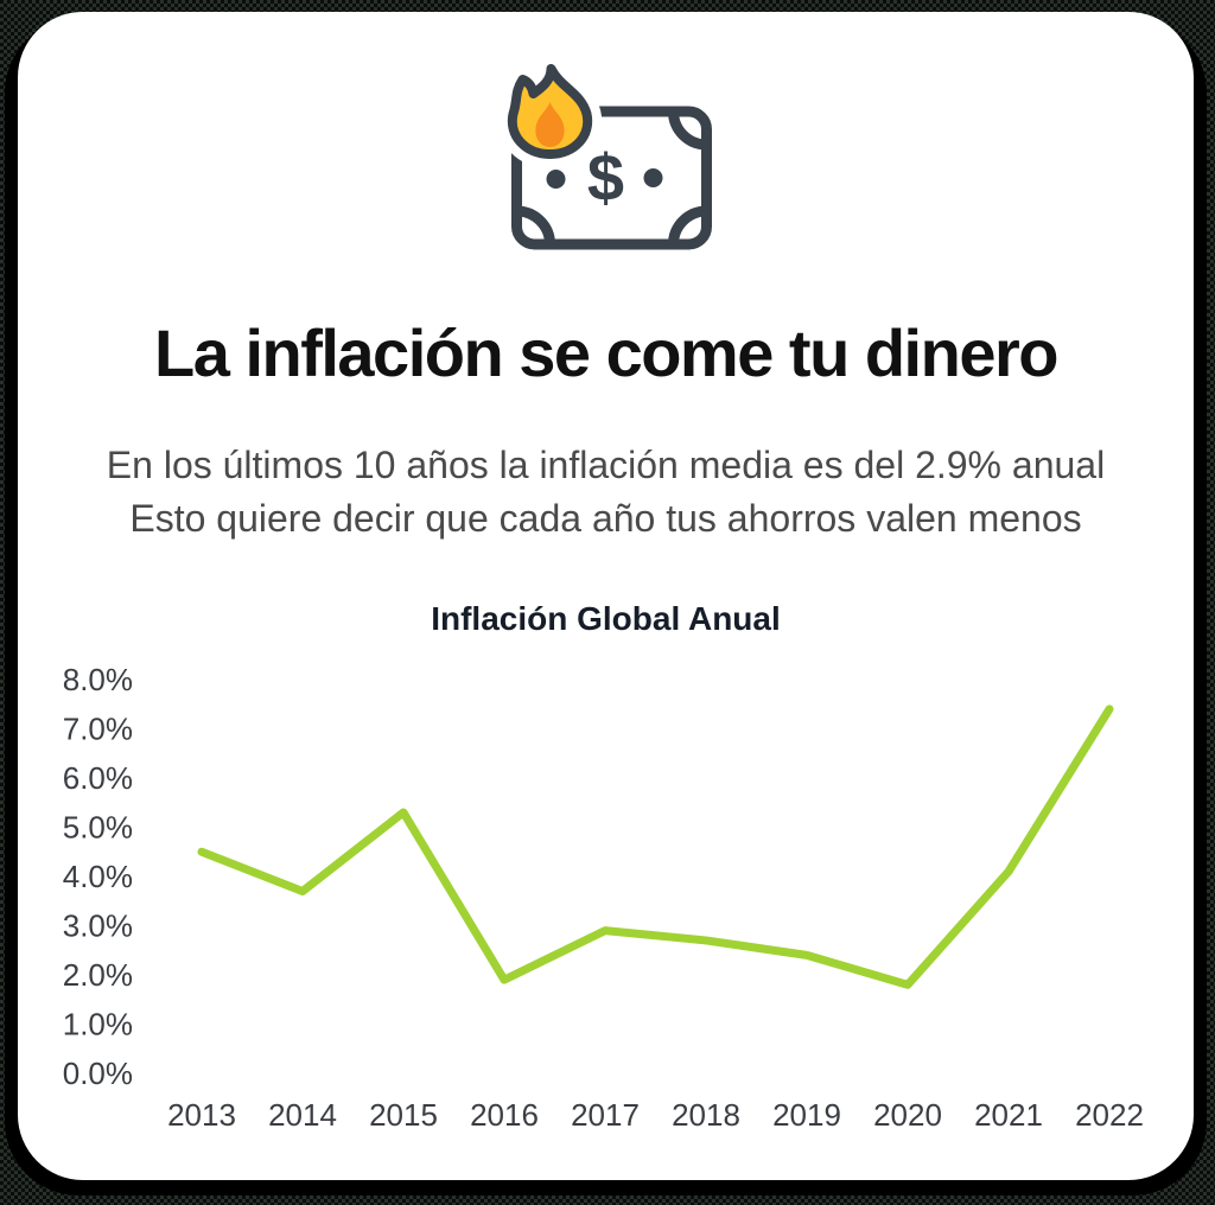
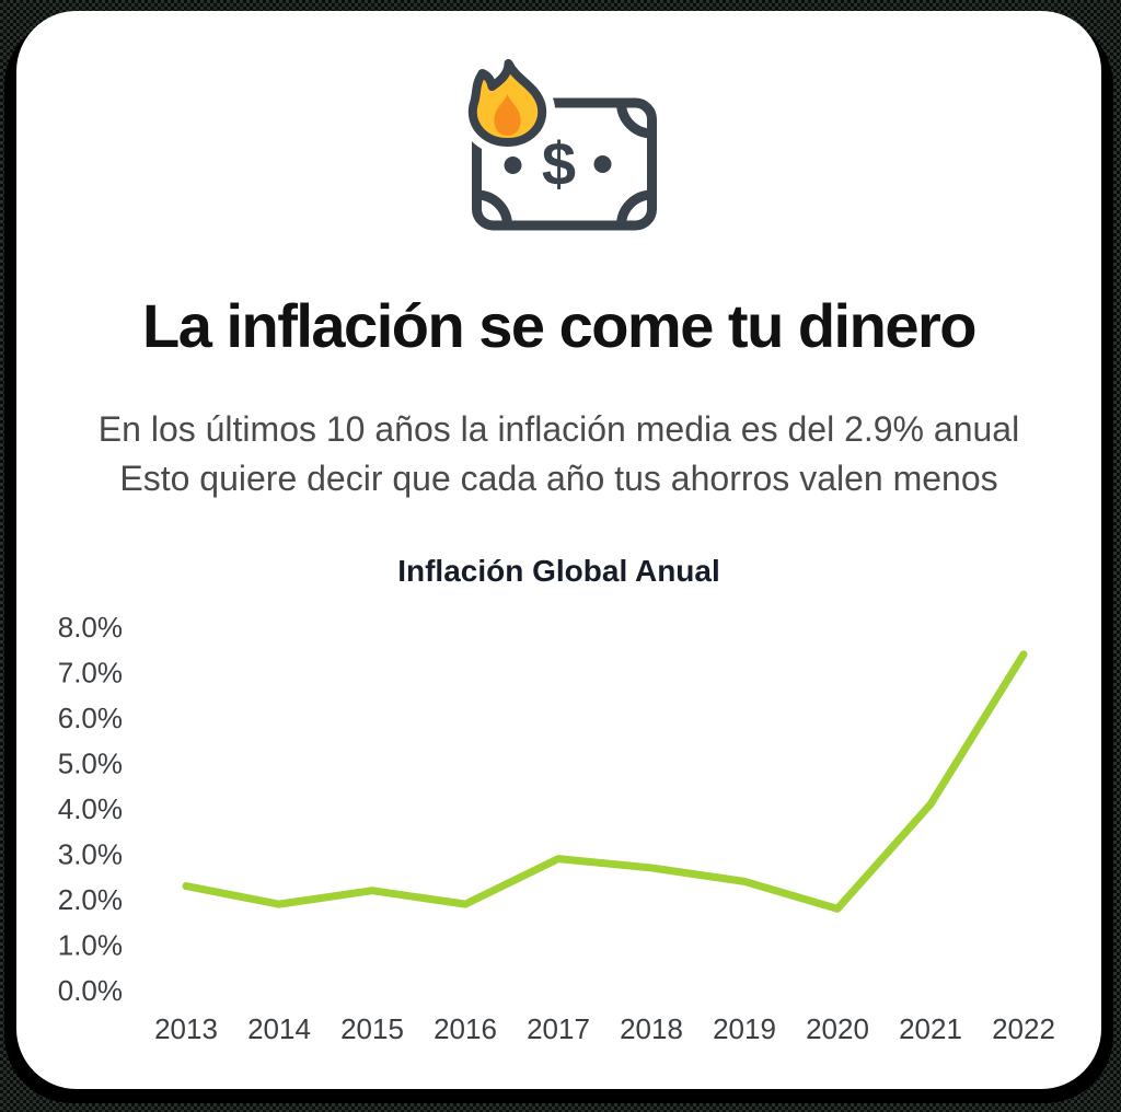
2013: 4.5% -> 2.3%
2014: 3.7% -> 1.9%
2015: 5.3% -> 2.2%
